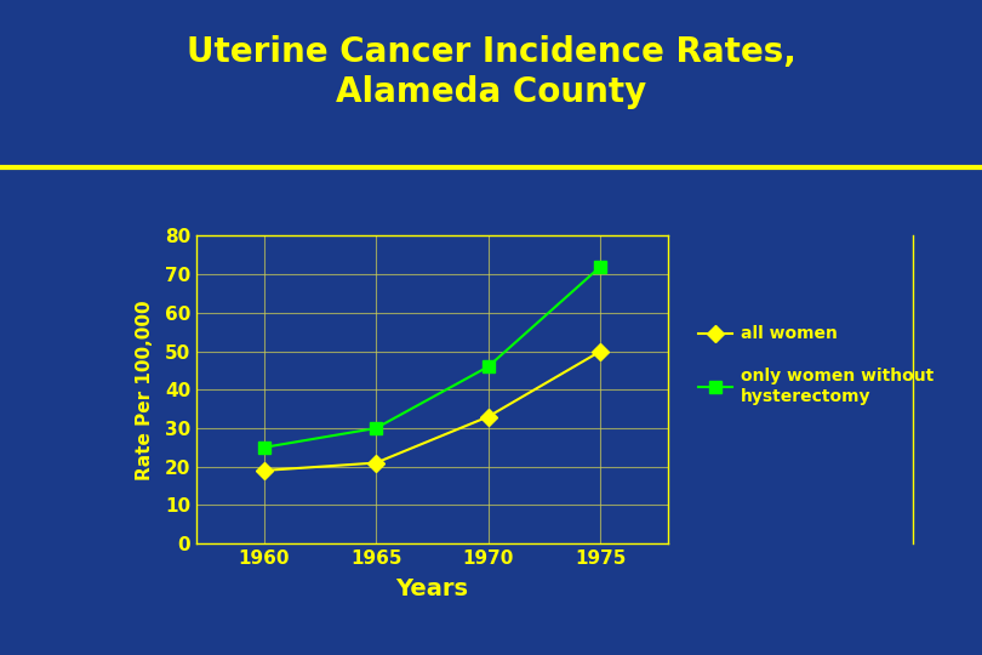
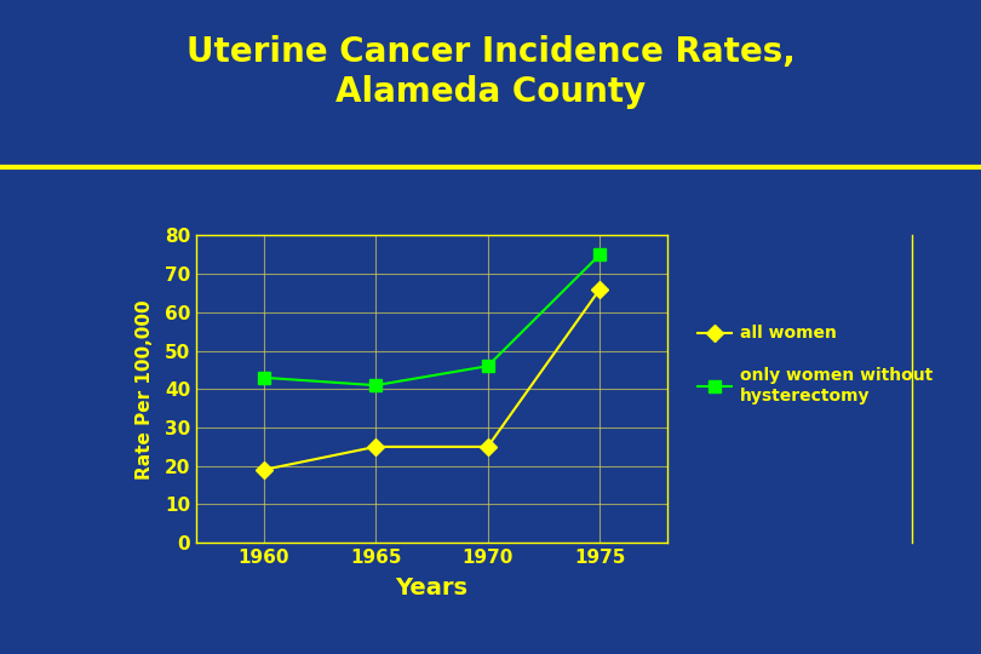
only women without hysterectomy/1960: 25 -> 43
all women/1965: 21 -> 25
only women without hysterectomy/1965: 30 -> 41
all women/1970: 33 -> 25
all women/1975: 50 -> 66
only women without hysterectomy/1975: 72 -> 75
